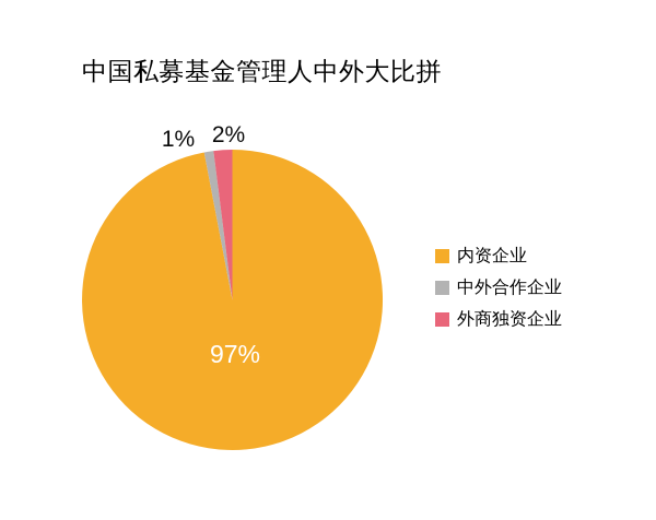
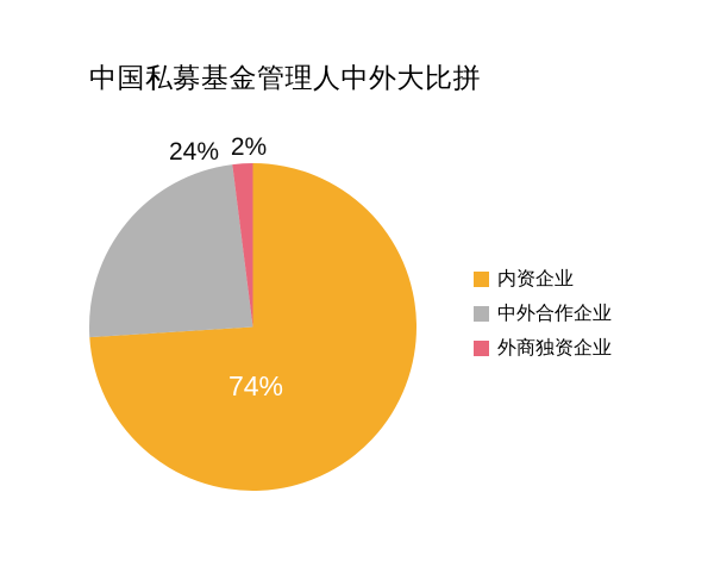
内资企业: 97% -> 74%
中外合作企业: 1% -> 24%
